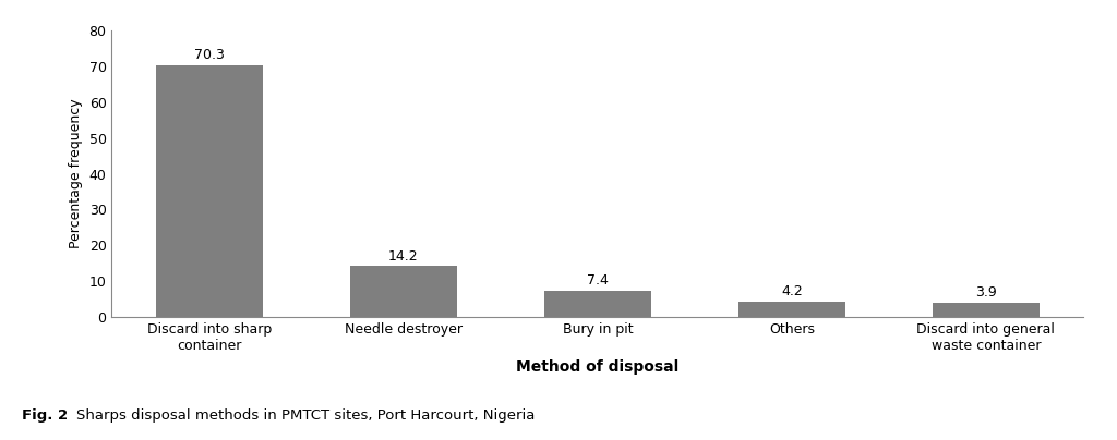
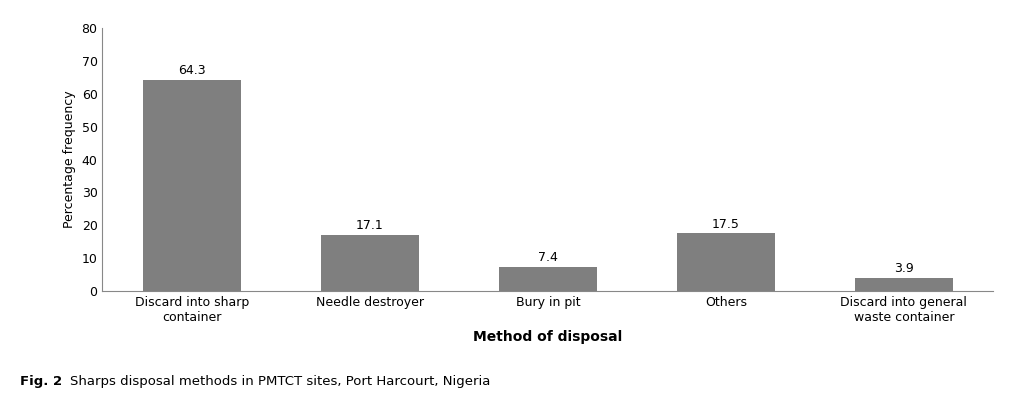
Discard into sharp container: 70.3 -> 64.3
Needle destroyer: 14.2 -> 17.1
Others: 4.2 -> 17.5
